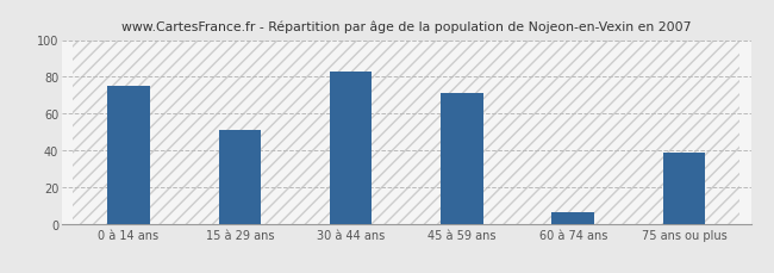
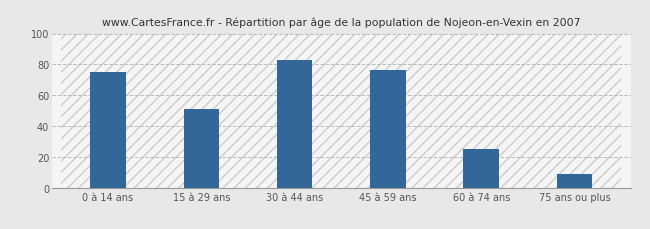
45 à 59 ans: 71 -> 76
60 à 74 ans: 6 -> 25
75 ans ou plus: 39 -> 9
